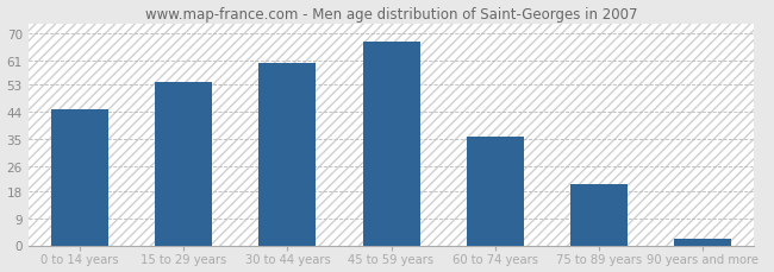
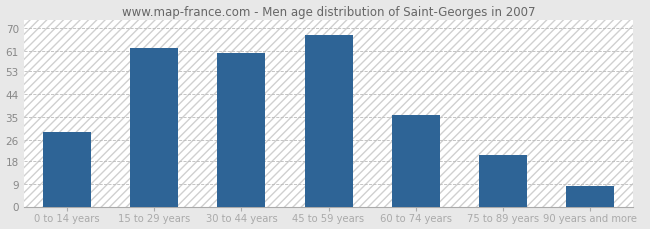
0 to 14 years: 45 -> 29
15 to 29 years: 54 -> 62
90 years and more: 2 -> 8
